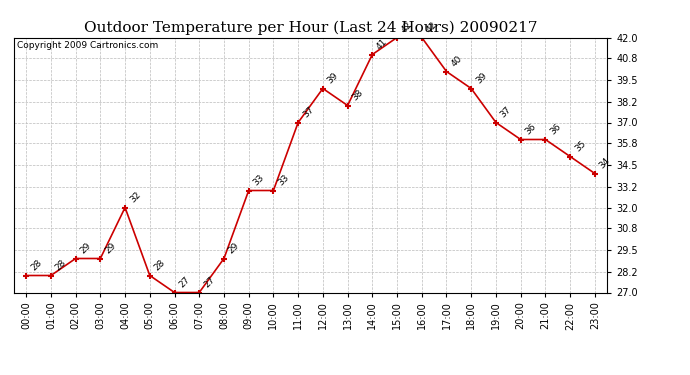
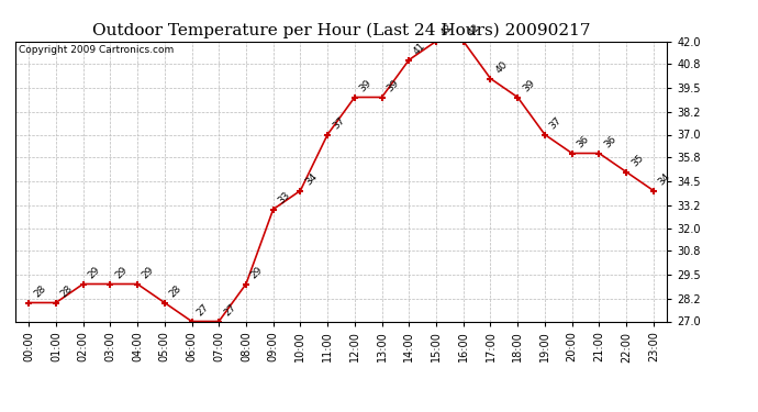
04:00: 32 -> 29
10:00: 33 -> 34
13:00: 38 -> 39
